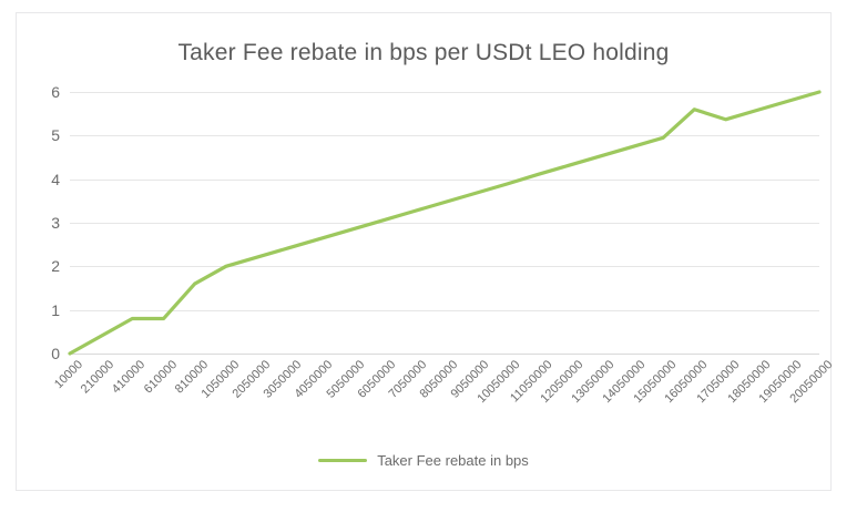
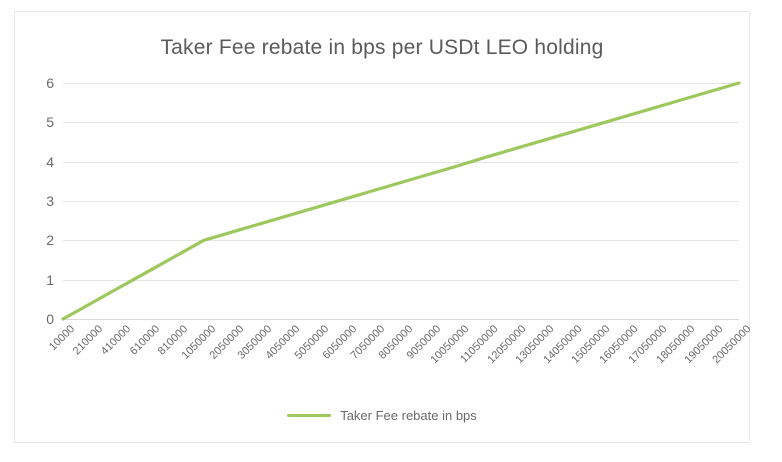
610000: 0.8 -> 1.2
16050000: 5.6 -> 5.2
